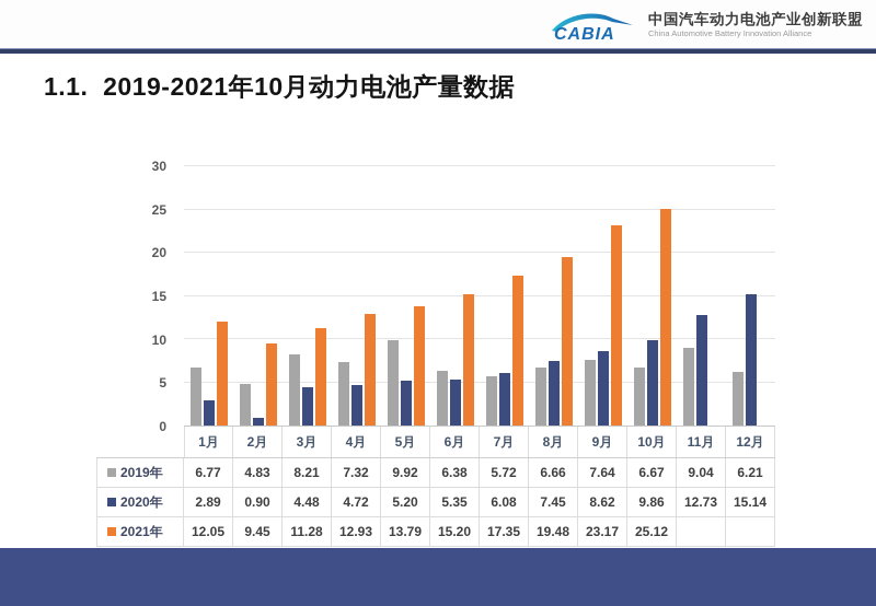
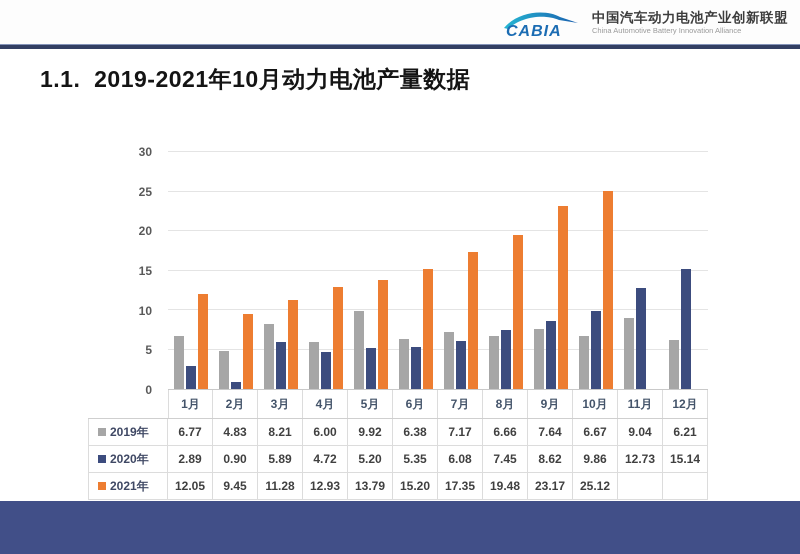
2020年/3月: 4.48 -> 5.89
2019年/4月: 7.32 -> 6.00
2019年/7月: 5.72 -> 7.17
